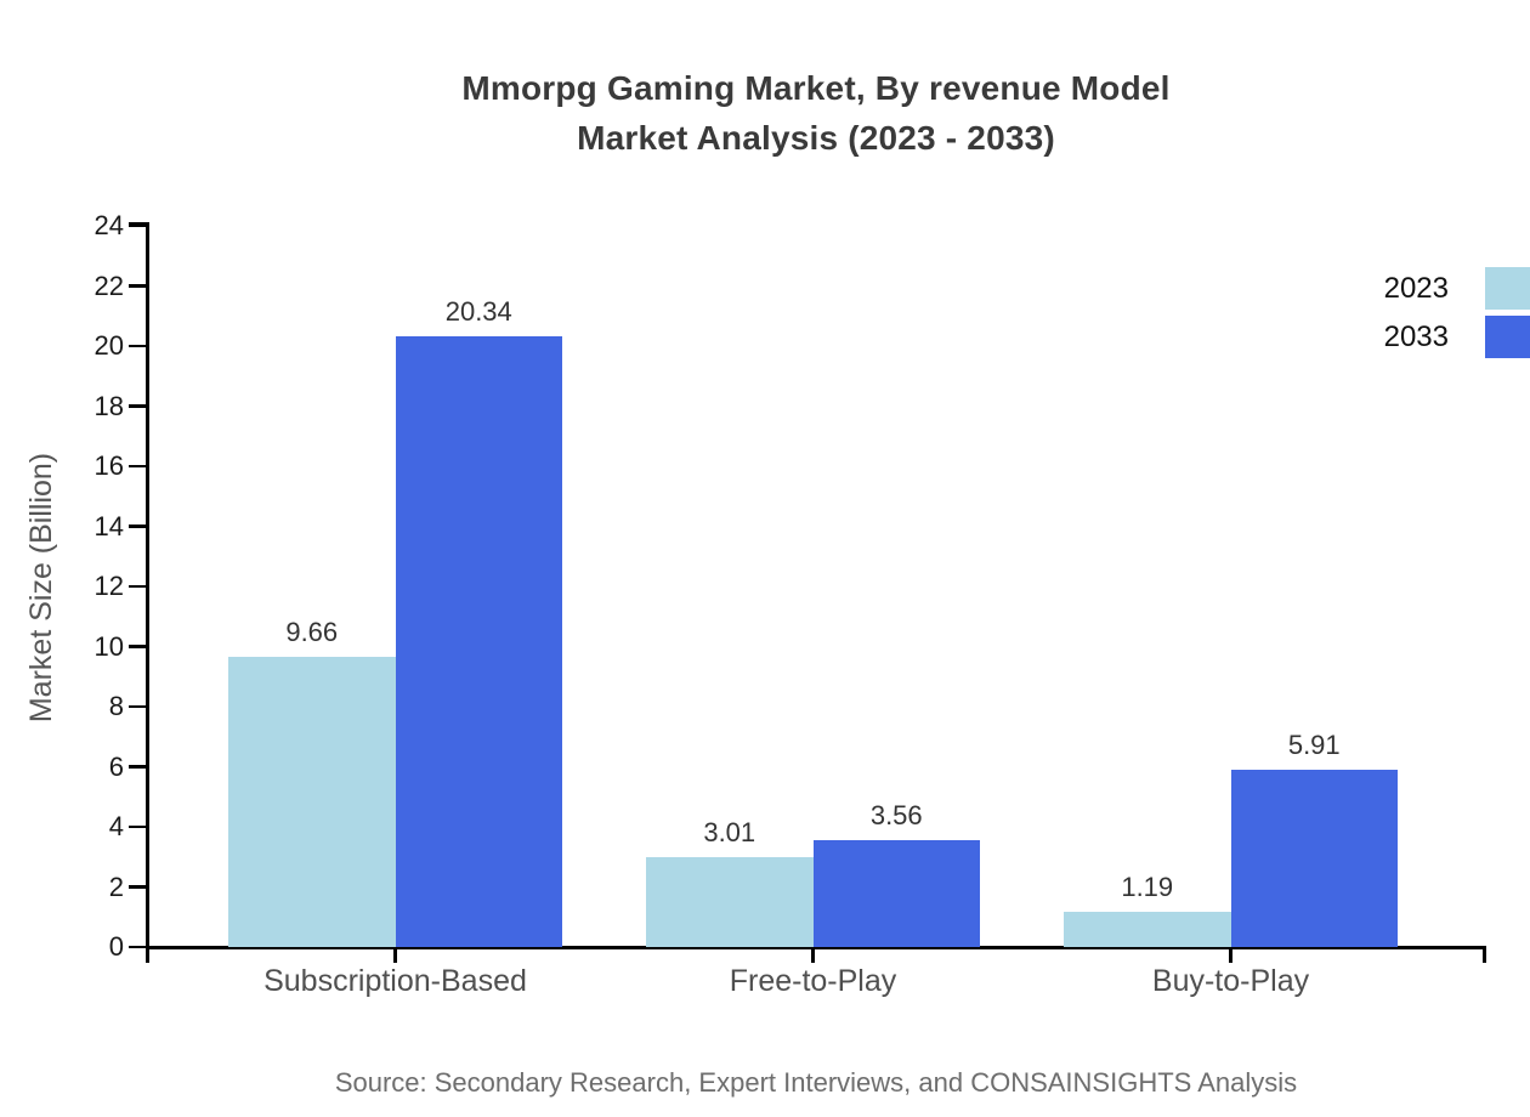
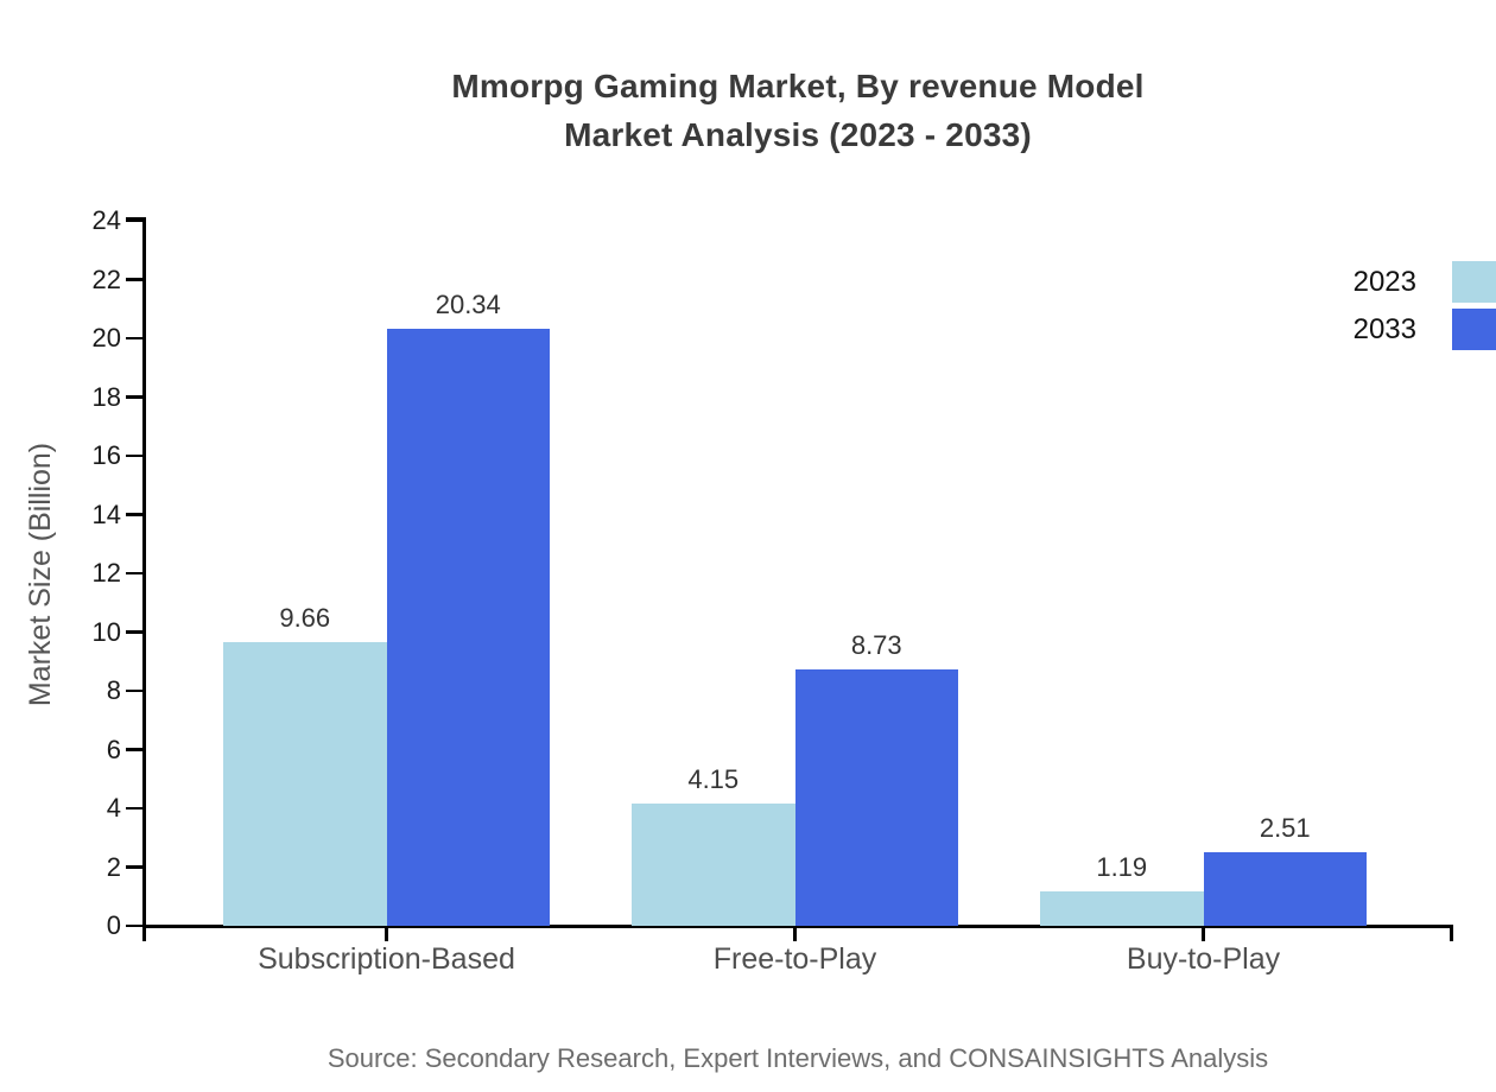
2023/Free-to-Play: 3.01 -> 4.15
2033/Free-to-Play: 3.56 -> 8.73
2033/Buy-to-Play: 5.91 -> 2.51
